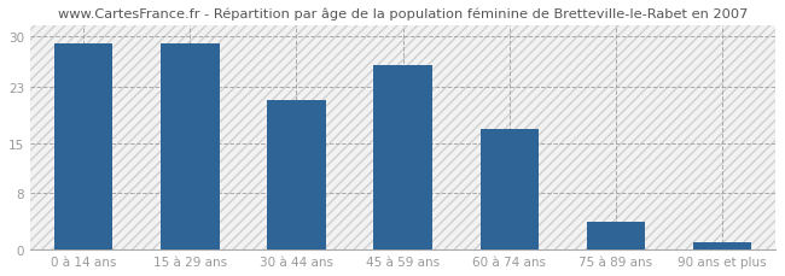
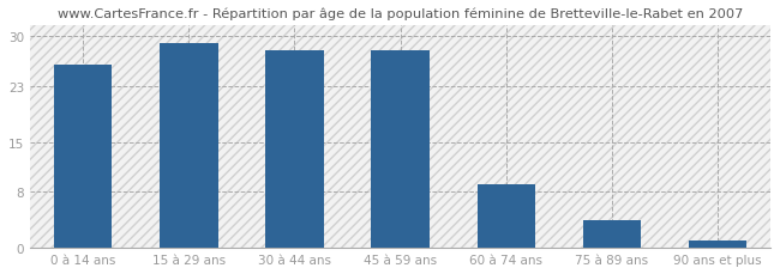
0 à 14 ans: 29 -> 26
30 à 44 ans: 21 -> 28
45 à 59 ans: 26 -> 28
60 à 74 ans: 17 -> 9
